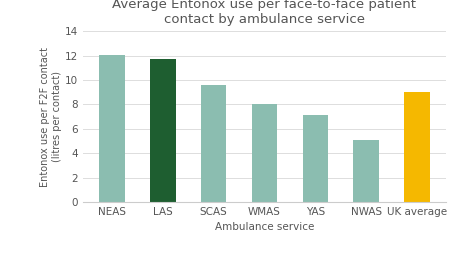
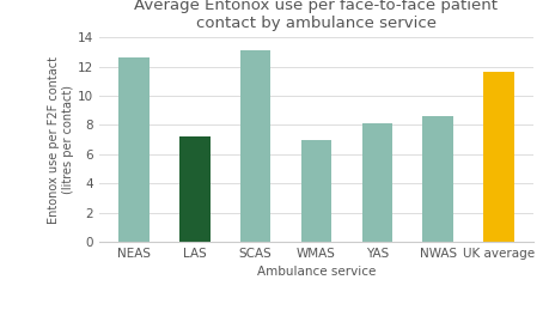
NEAS: 12.1 -> 12.6
LAS: 11.7 -> 7.2
SCAS: 9.6 -> 13.1
WMAS: 8.0 -> 7.0
YAS: 7.1 -> 8.1
NWAS: 5.1 -> 8.6
UK average: 9.0 -> 11.6
